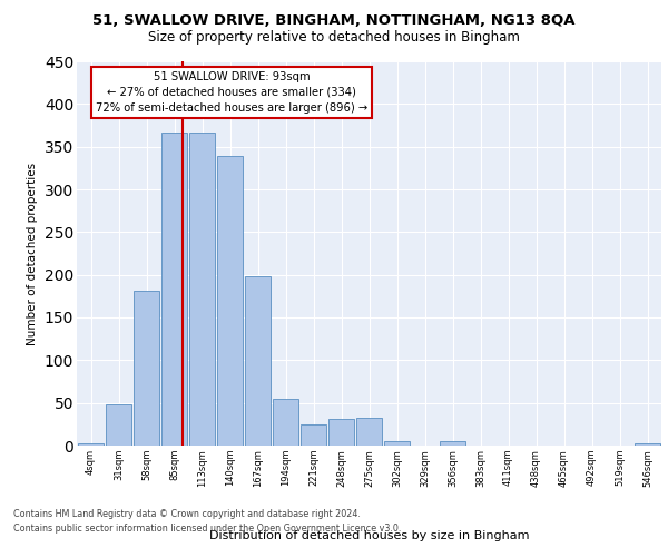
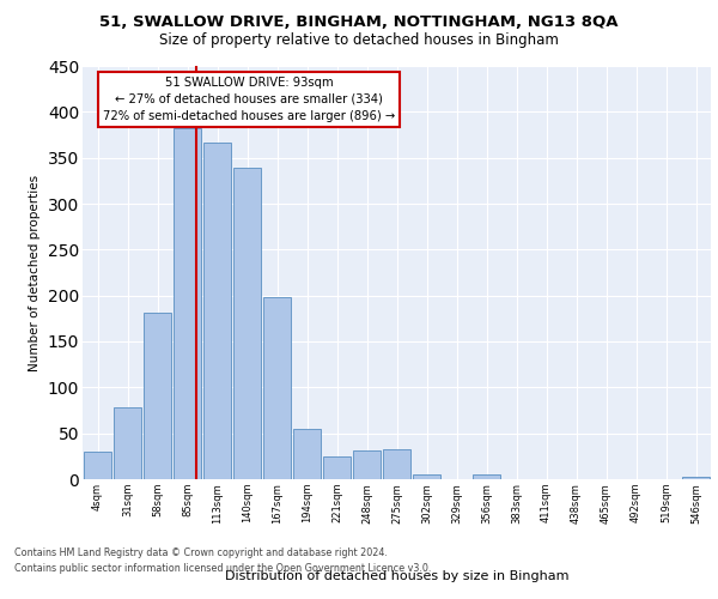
4sqm: 3 -> 30
31sqm: 48 -> 78
85sqm: 367 -> 382
